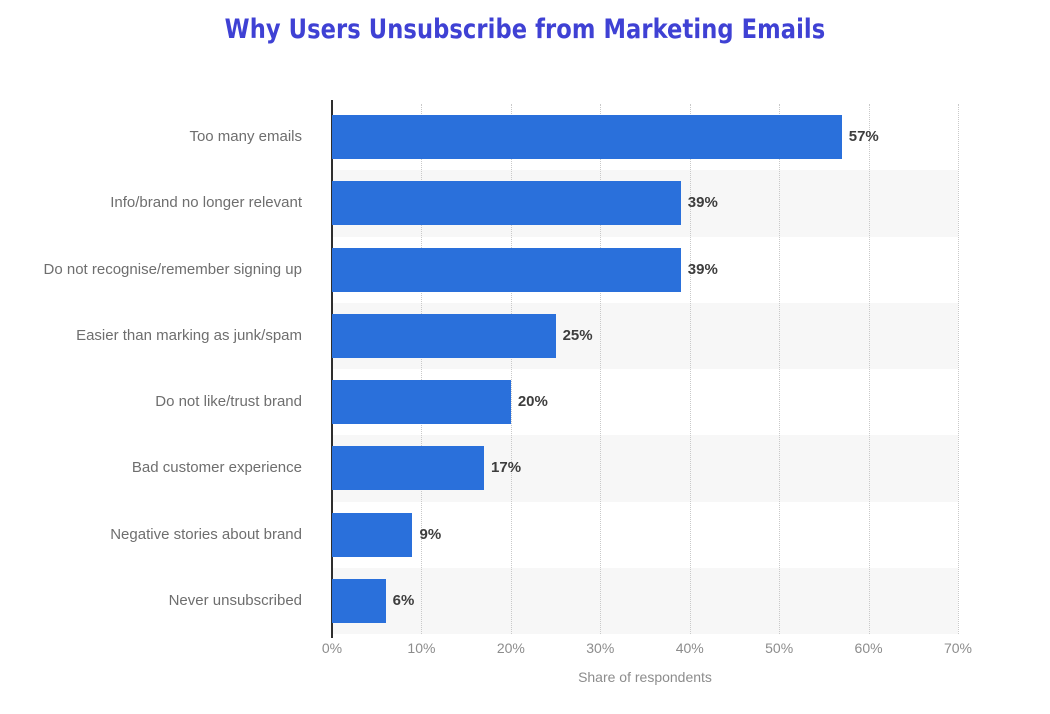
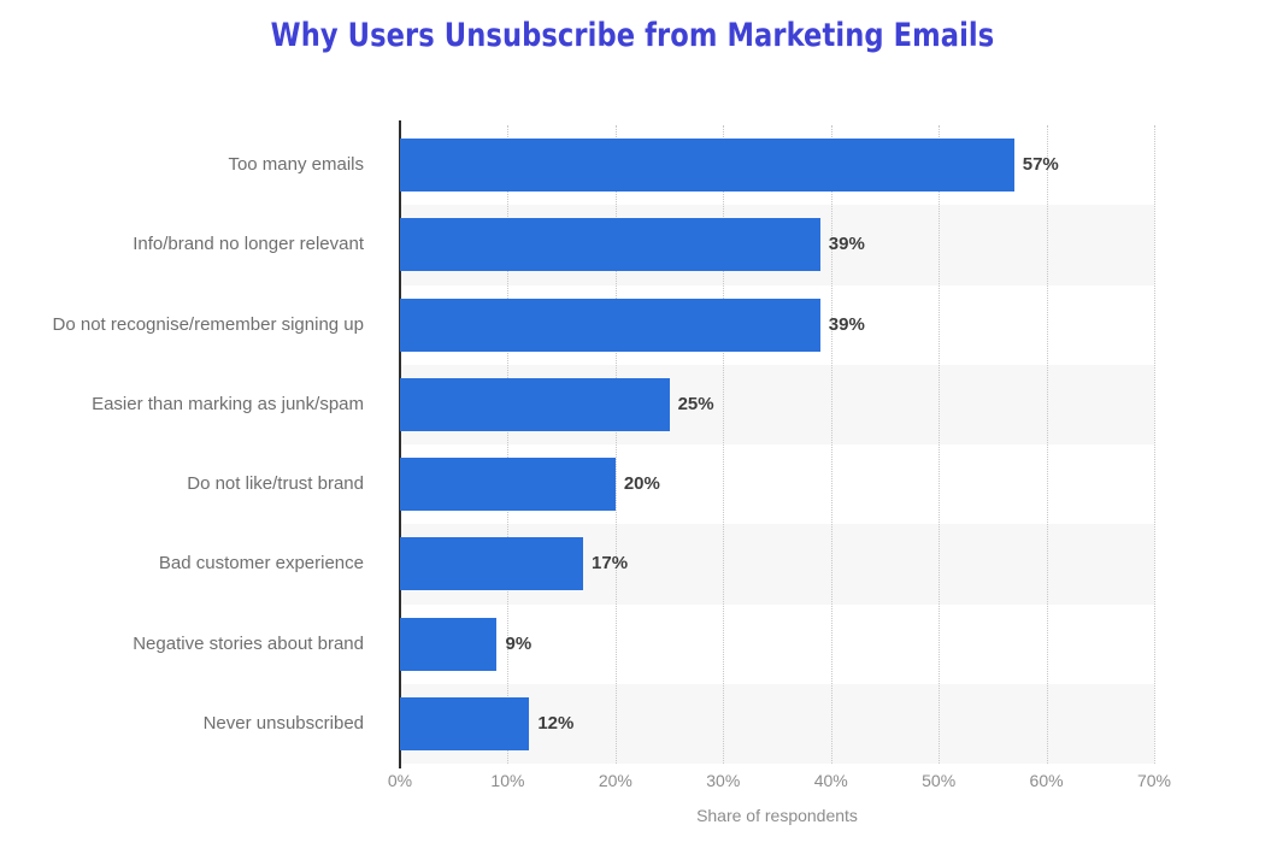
Never unsubscribed: 6% -> 12%
